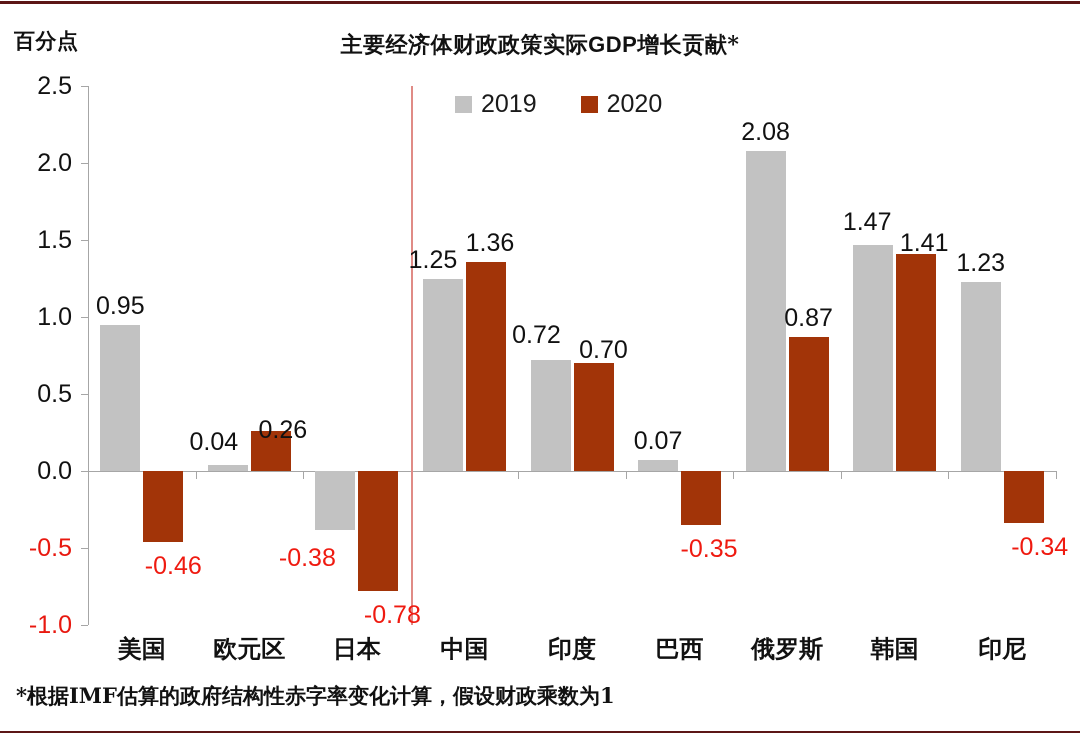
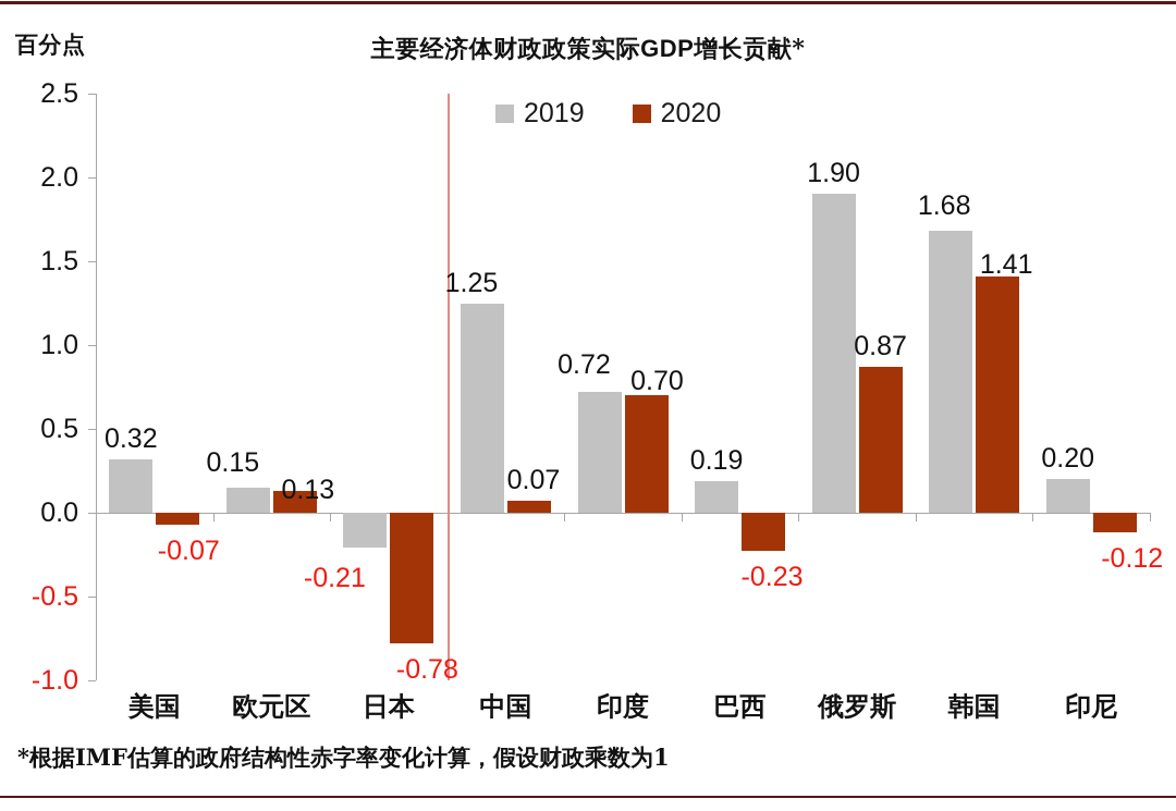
2019/美国: 0.95 -> 0.32
2020/美国: -0.46 -> -0.07
2019/欧元区: 0.04 -> 0.15
2020/欧元区: 0.26 -> 0.13
2019/日本: -0.38 -> -0.21
2020/中国: 1.36 -> 0.07
2019/巴西: 0.07 -> 0.19
2020/巴西: -0.35 -> -0.23
2019/俄罗斯: 2.08 -> 1.90
2019/韩国: 1.47 -> 1.68
2019/印尼: 1.23 -> 0.20
2020/印尼: -0.34 -> -0.12
